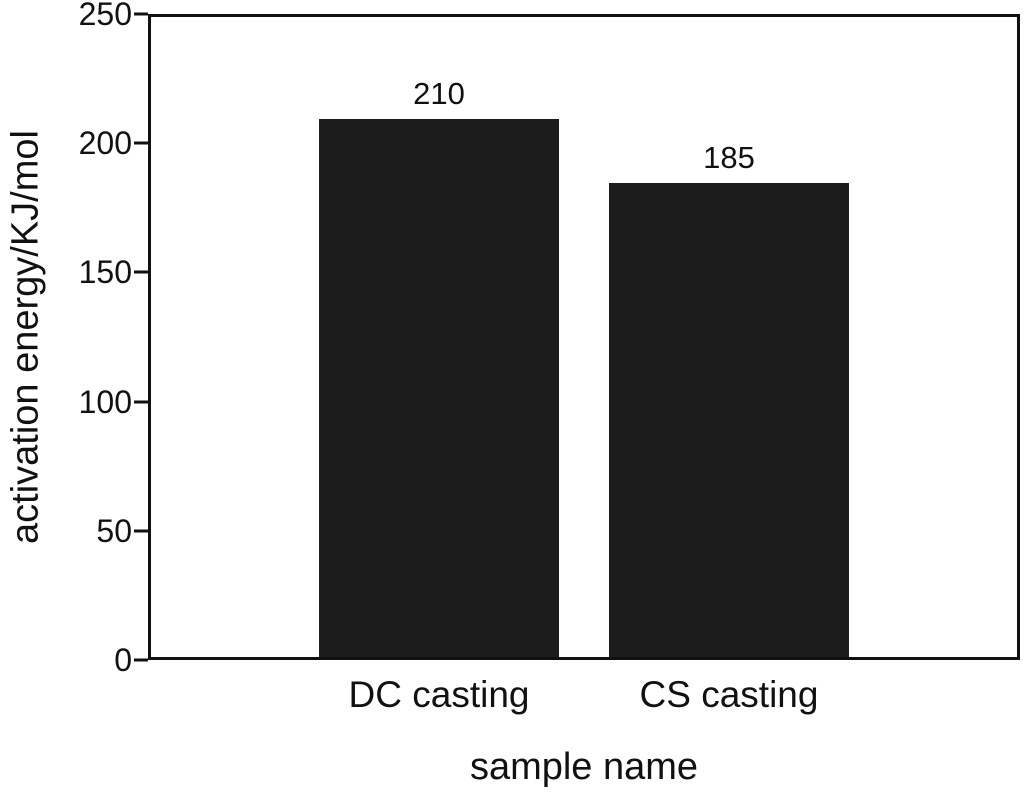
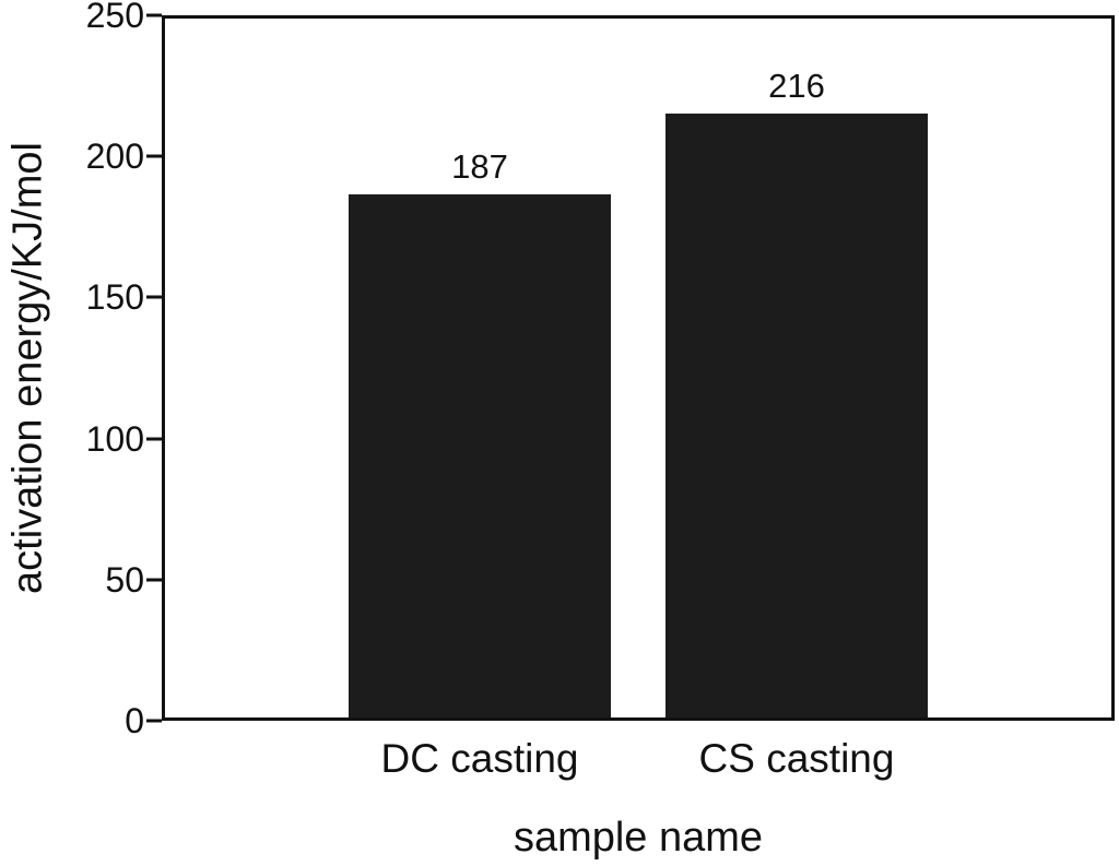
DC casting: 210 -> 187
CS casting: 185 -> 216
